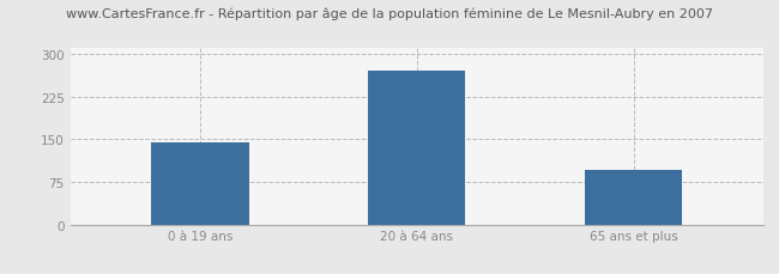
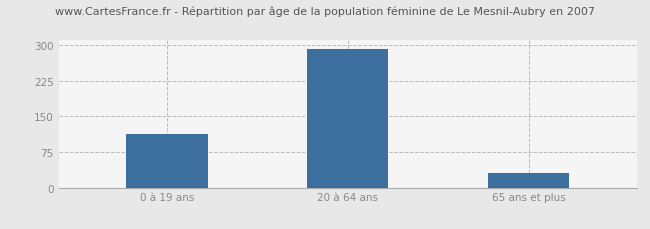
0 à 19 ans: 145 -> 113
20 à 64 ans: 270 -> 291
65 ans et plus: 95 -> 30
